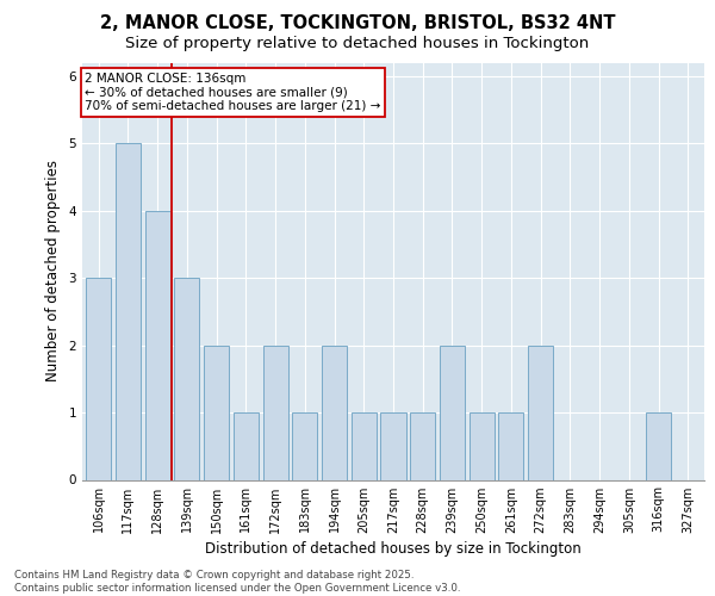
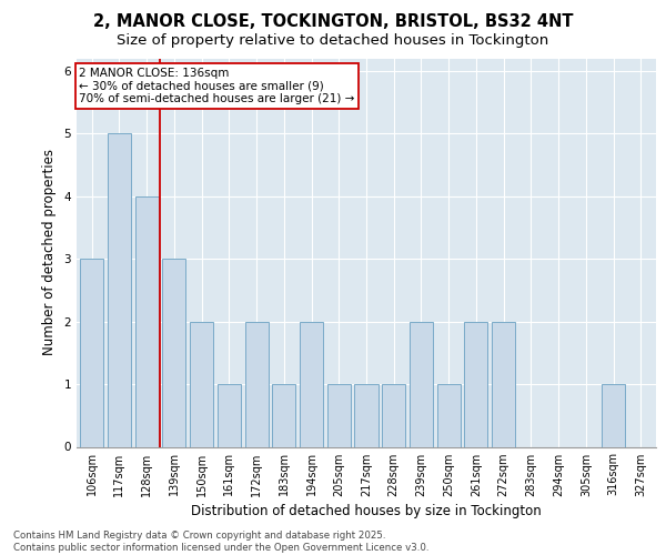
261sqm: 1 -> 2
